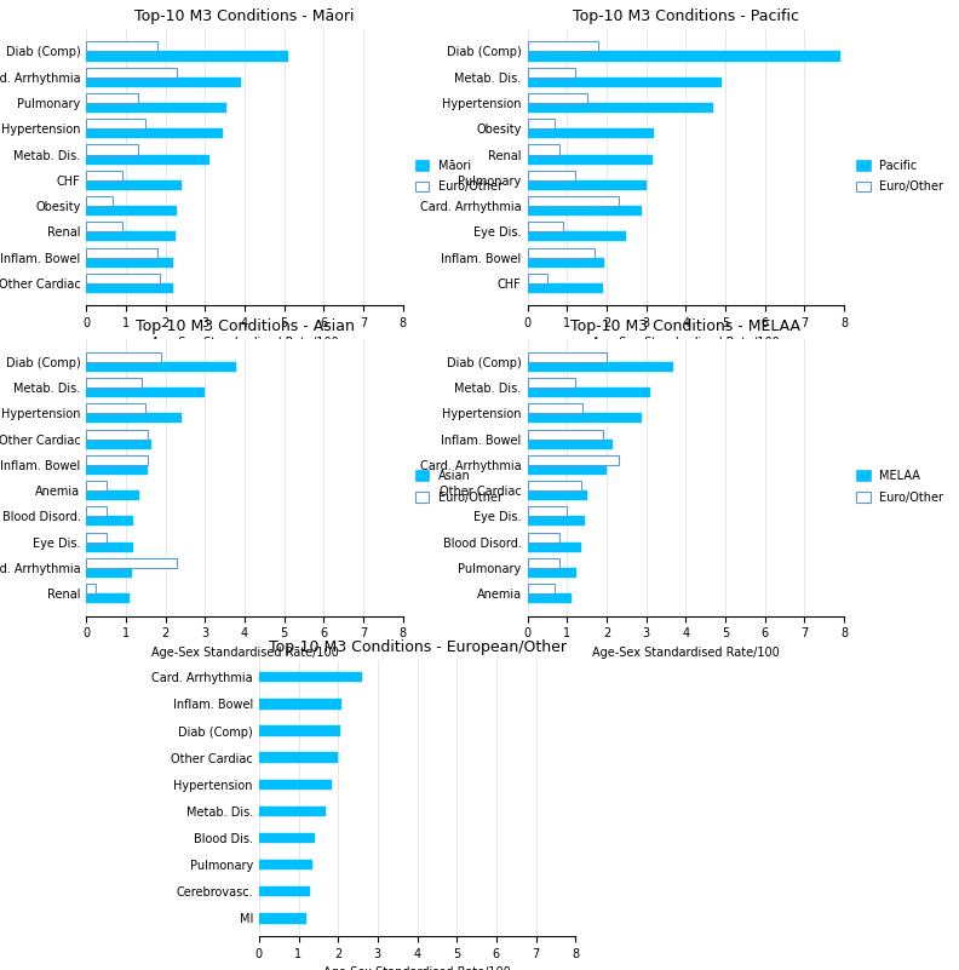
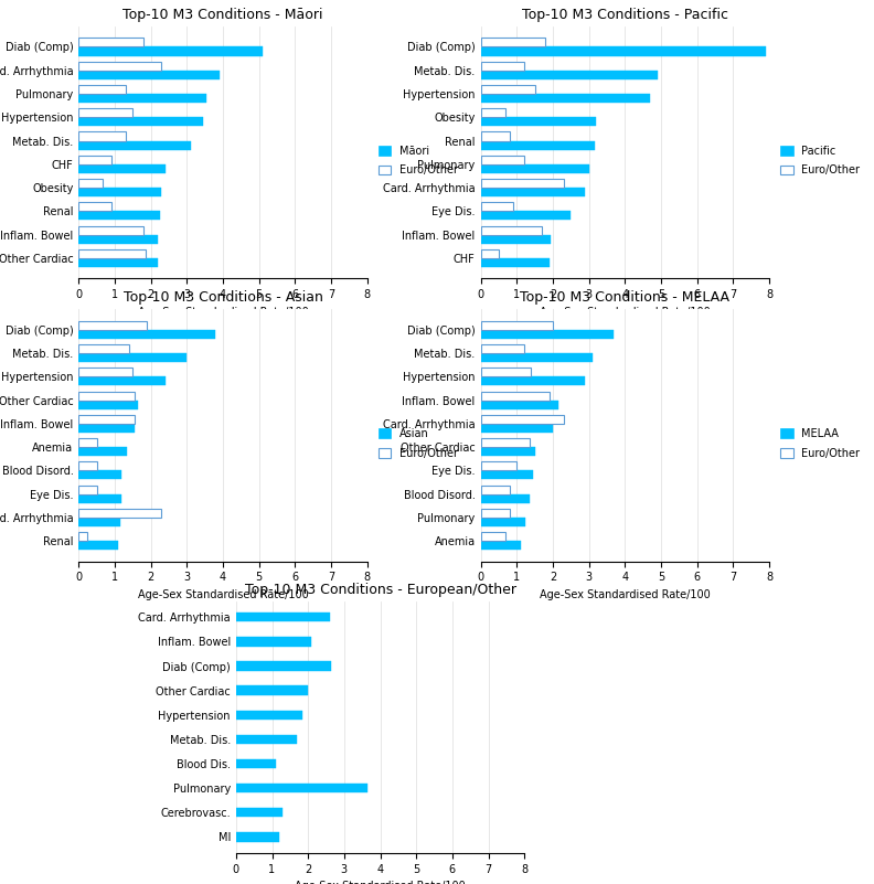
Top-10 M3 Conditions - European/Other/Diab (Comp): 2.05 -> 2.65
Top-10 M3 Conditions - European/Other/Blood Dis.: 1.40 -> 1.10
Top-10 M3 Conditions - European/Other/Pulmonary: 1.35 -> 3.65
